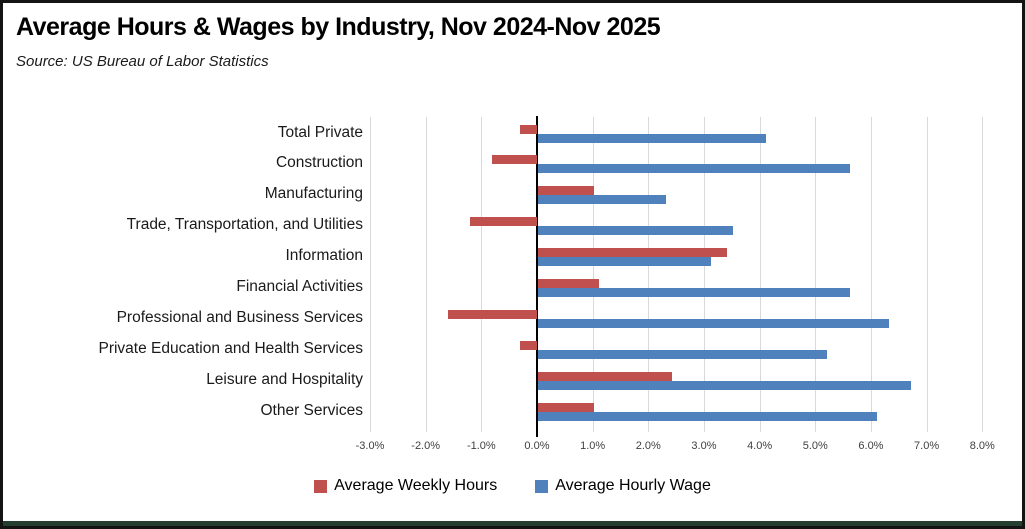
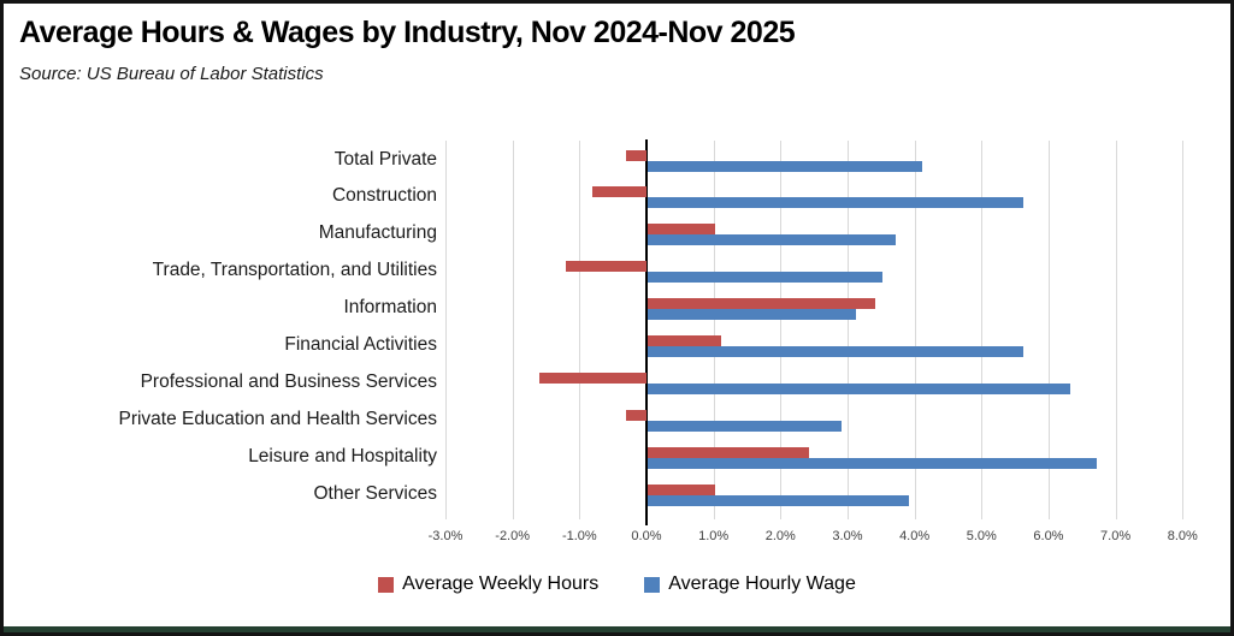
Average Hourly Wage/Manufacturing: 2.3% -> 3.7%
Average Hourly Wage/Private Education and Health Services: 5.2% -> 2.9%
Average Hourly Wage/Other Services: 6.1% -> 3.9%
